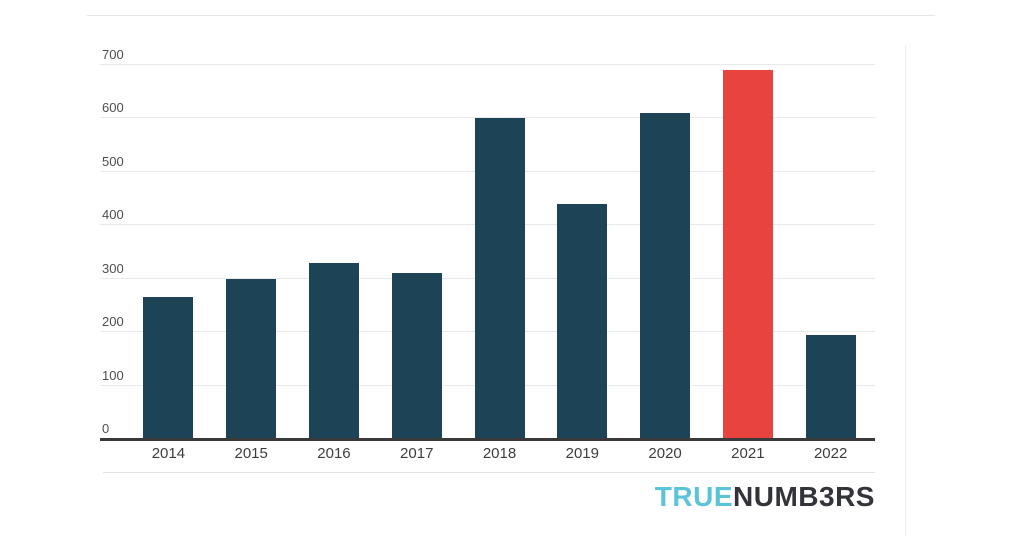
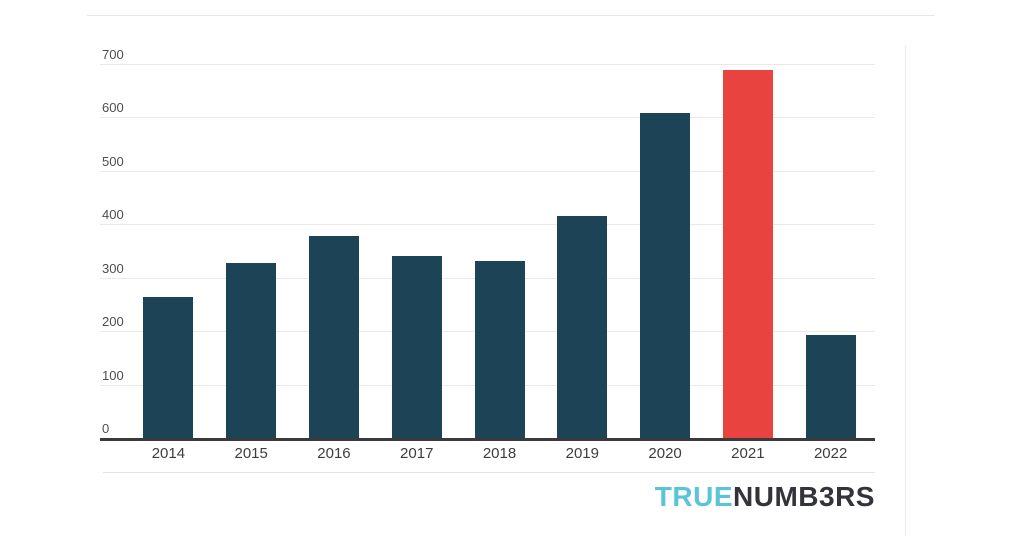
2015: 300 -> 330
2016: 330 -> 380
2017: 310 -> 340
2018: 600 -> 330
2019: 440 -> 420
